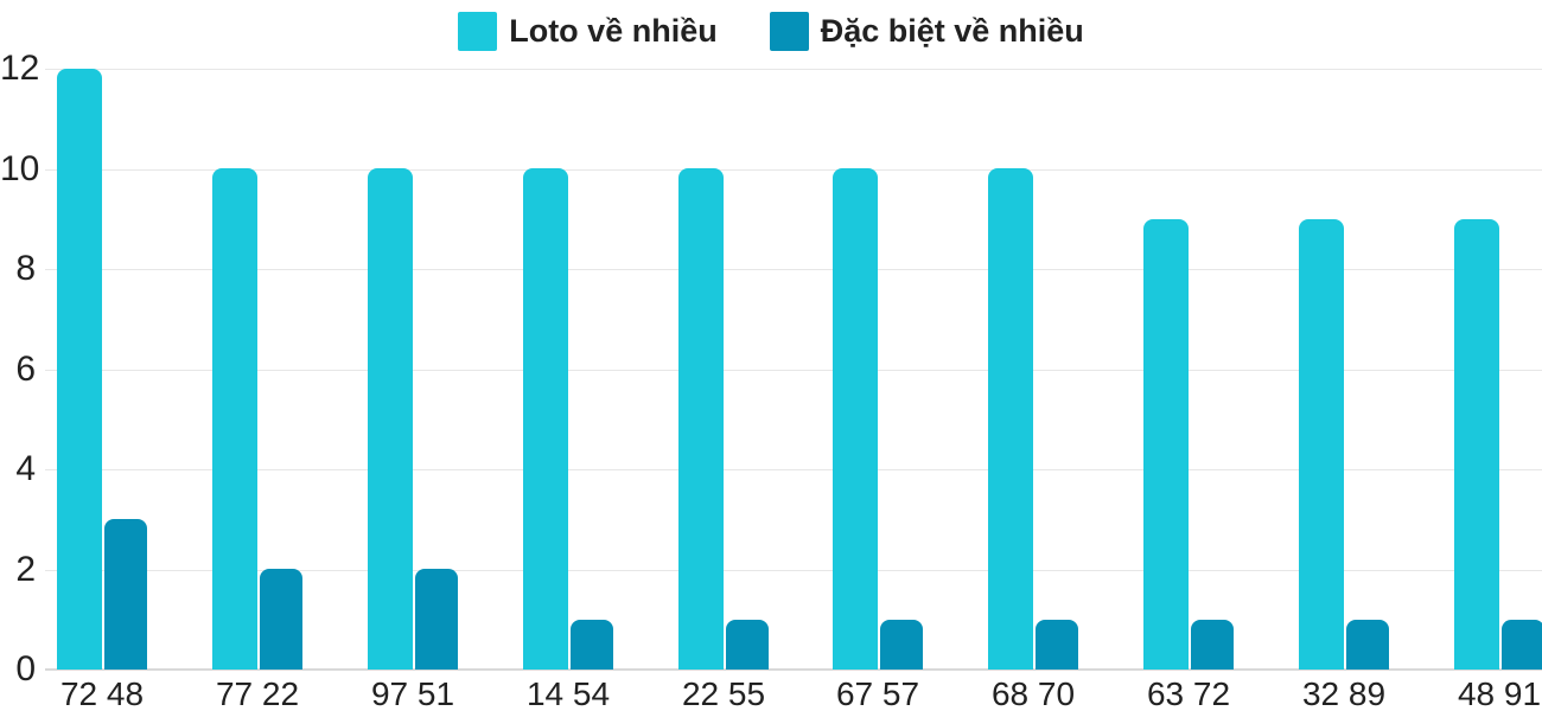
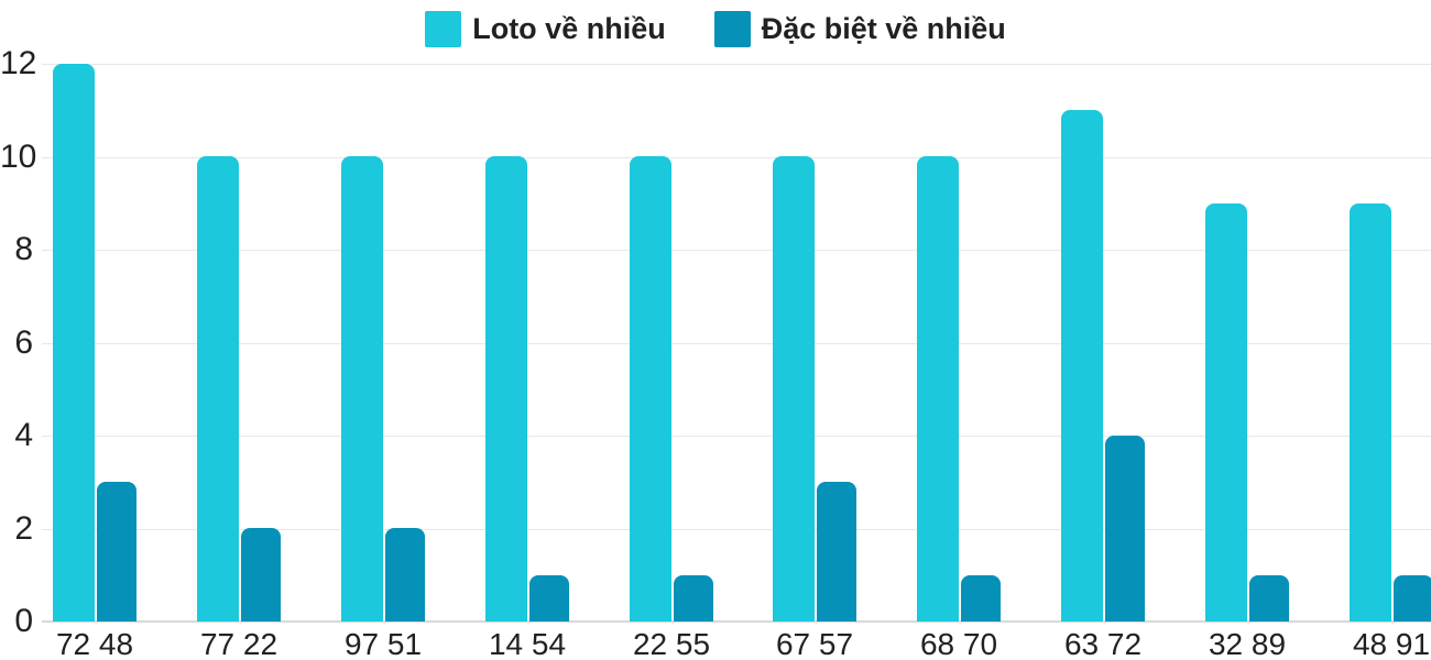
Đặc biệt về nhiều/67 57: 1 -> 3
Loto về nhiều/63 72: 9 -> 11
Đặc biệt về nhiều/63 72: 1 -> 4
